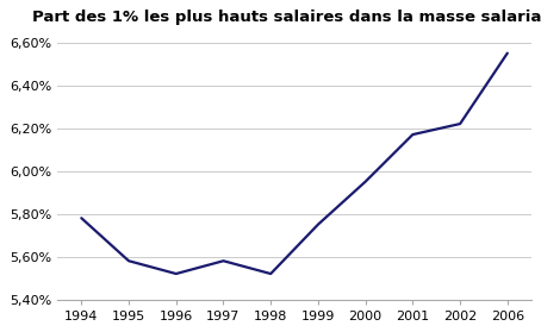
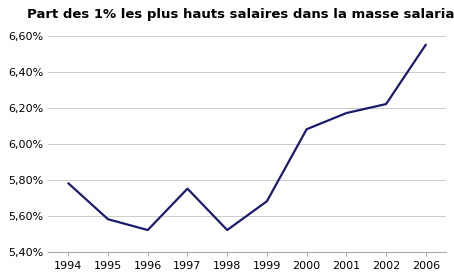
1997: 5,58% -> 5,75%
1999: 5,75% -> 5,68%
2000: 5,95% -> 6,08%
